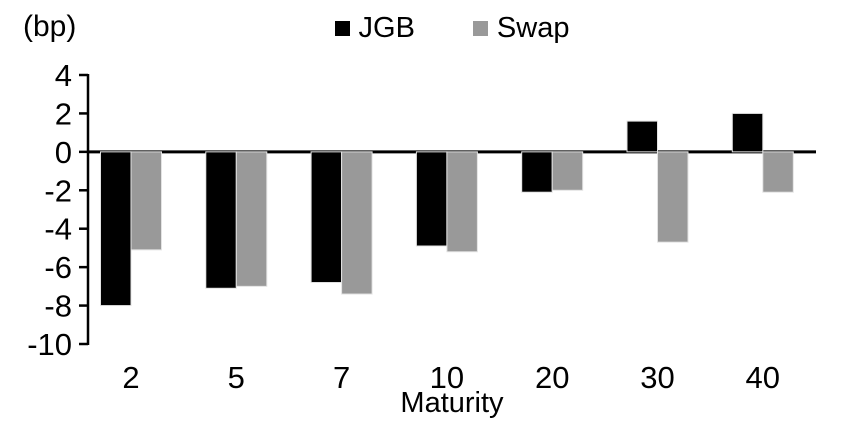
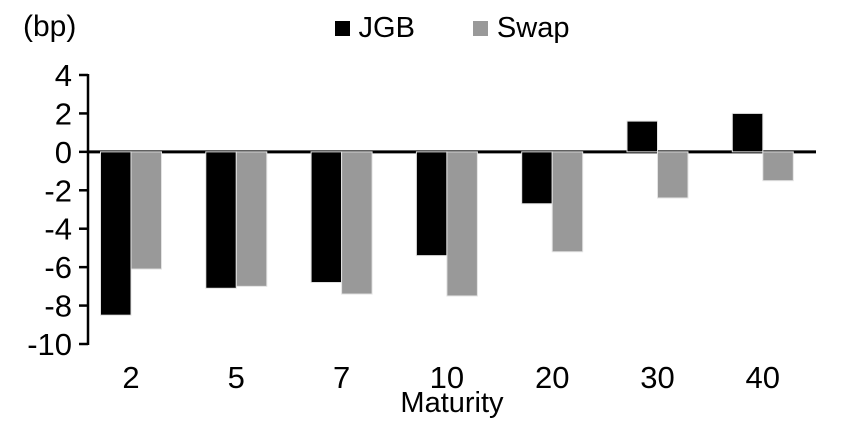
JGB/2: -8.0 -> -8.5
Swap/2: -5.1 -> -6.1
JGB/10: -4.9 -> -5.4
Swap/10: -5.2 -> -7.5
JGB/20: -2.1 -> -2.7
Swap/20: -2.0 -> -5.2
Swap/30: -4.7 -> -2.4
Swap/40: -2.1 -> -1.5
